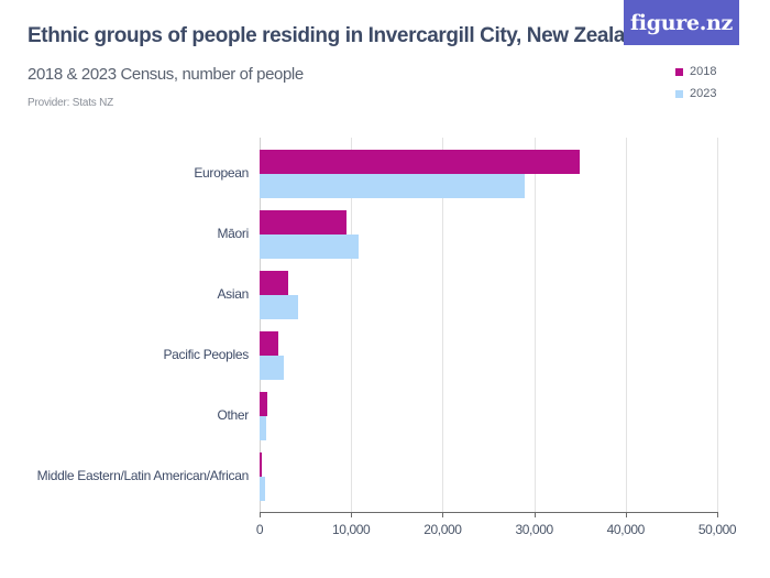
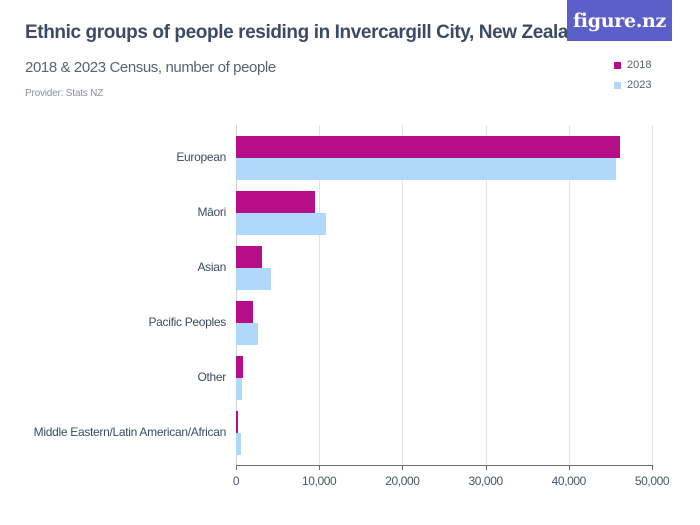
2018/European: 35000 -> 46000
2023/European: 29000 -> 46000
